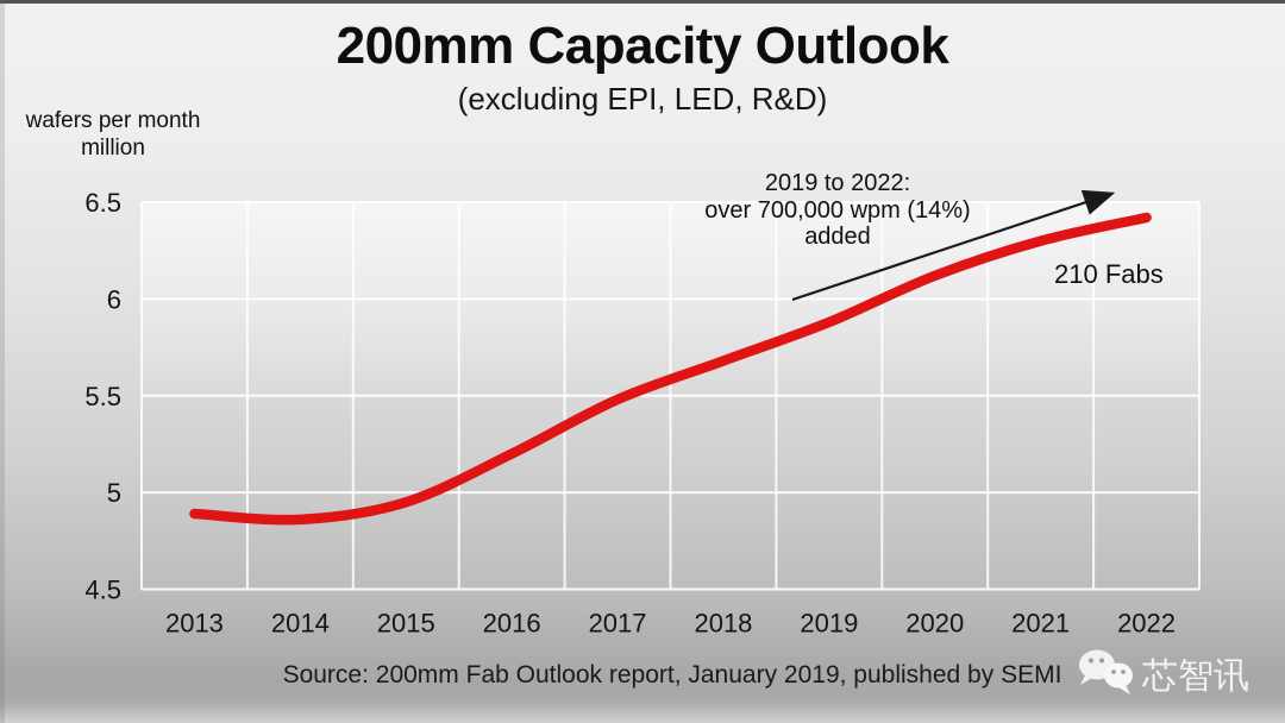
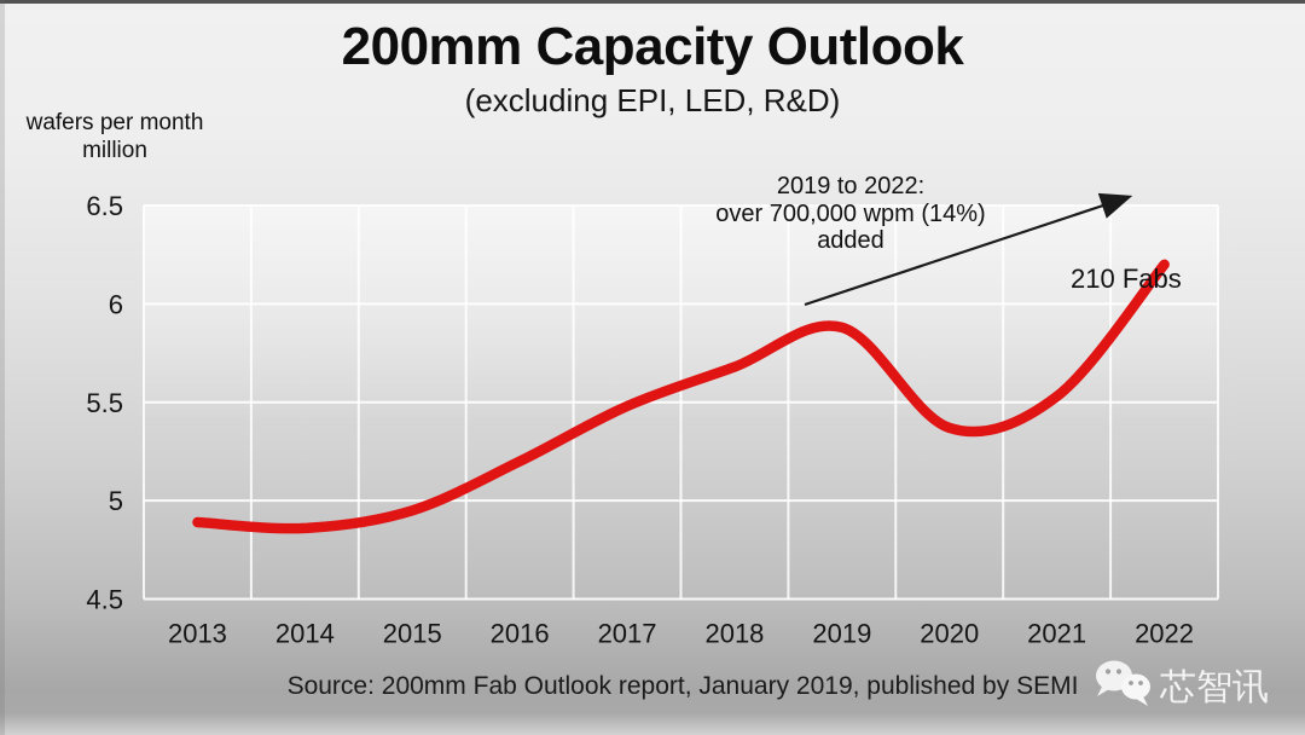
2020: 6.12 -> 5.37
2021: 6.30 -> 5.53
2022: 6.42 -> 6.20
